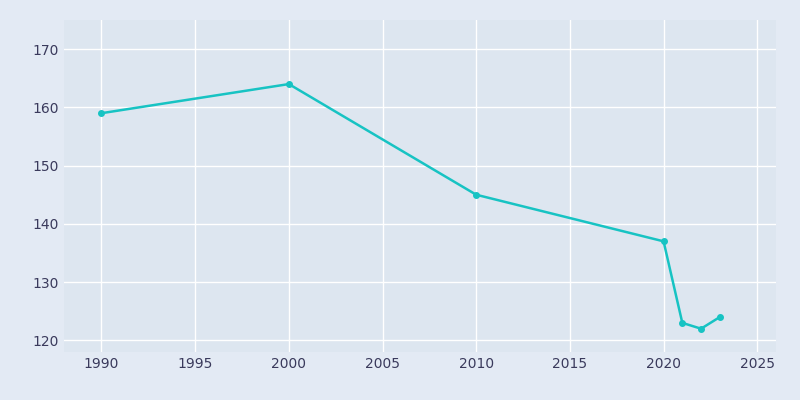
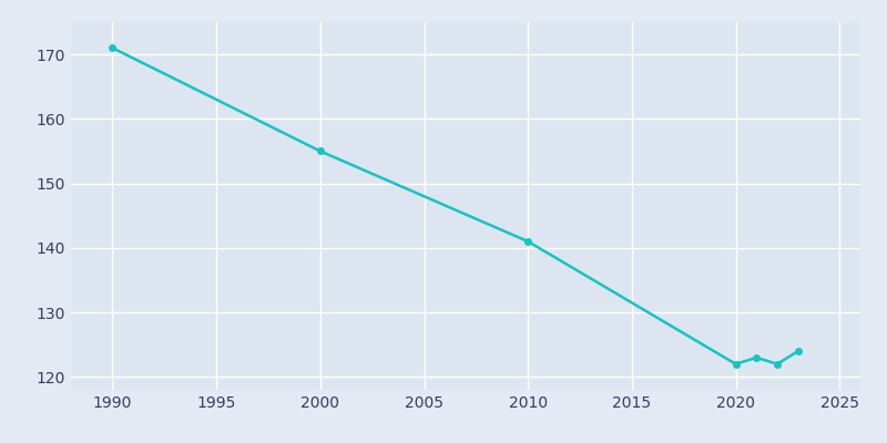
1990: 159 -> 171
2000: 164 -> 155
2010: 145 -> 141
2020: 137 -> 122
